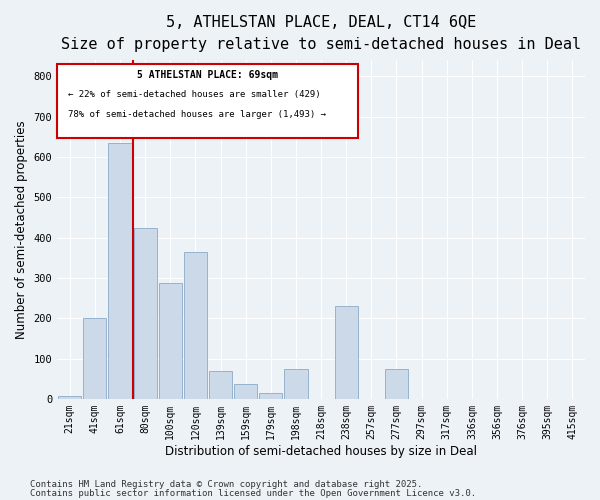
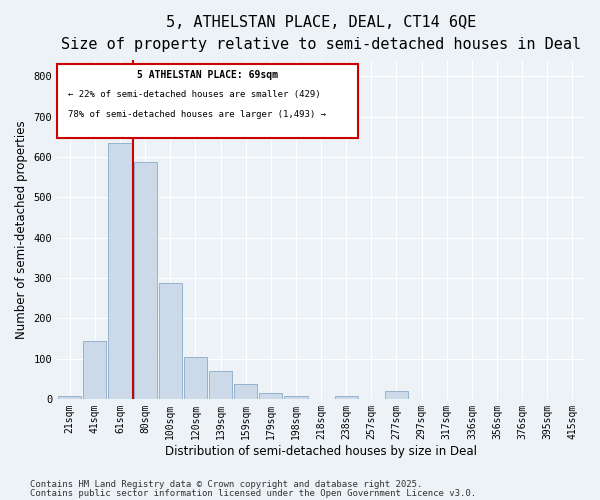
41sqm: 200 -> 143
80sqm: 425 -> 587
120sqm: 365 -> 103
198sqm: 75 -> 8
238sqm: 230 -> 8
277sqm: 75 -> 20
